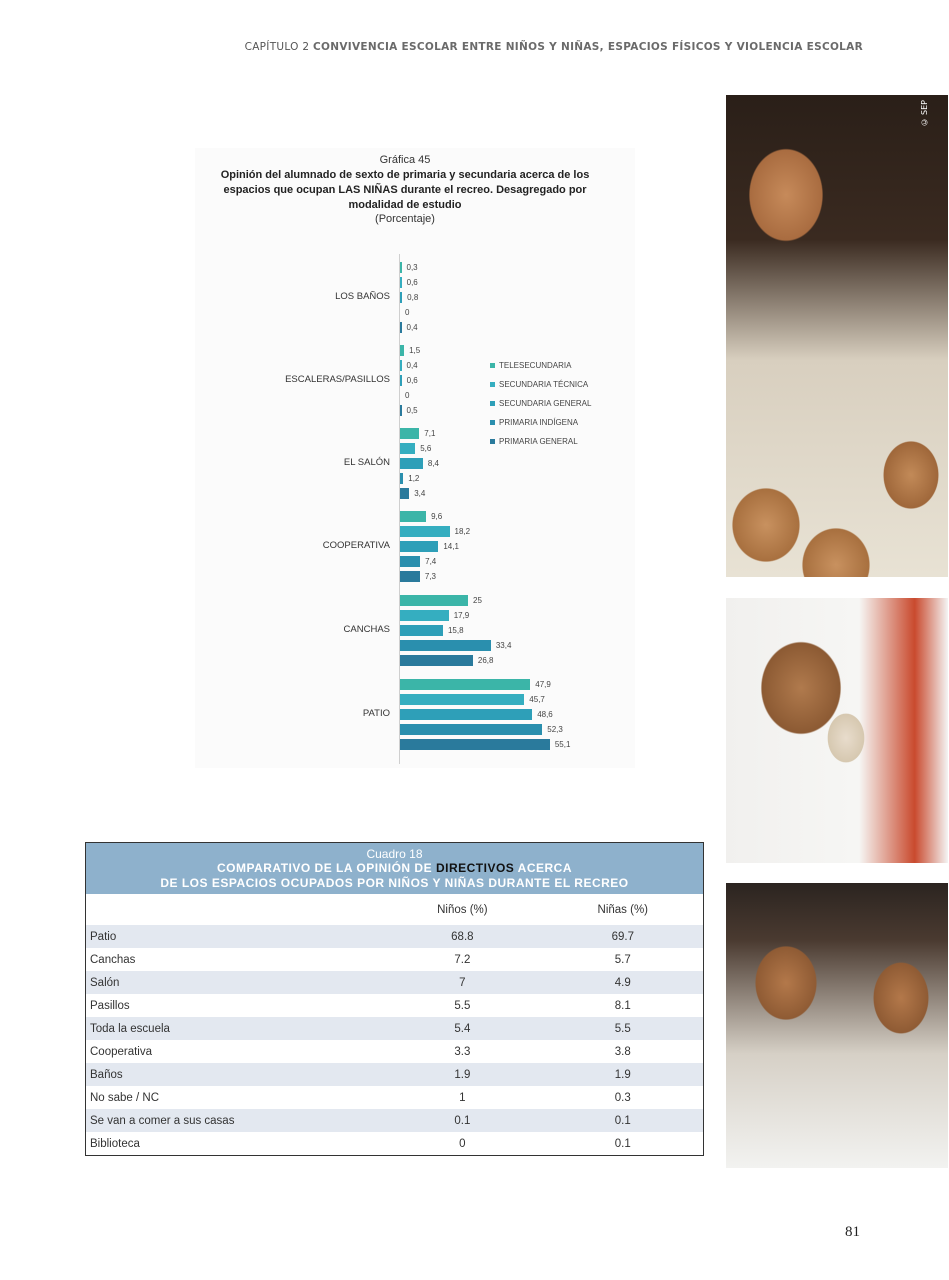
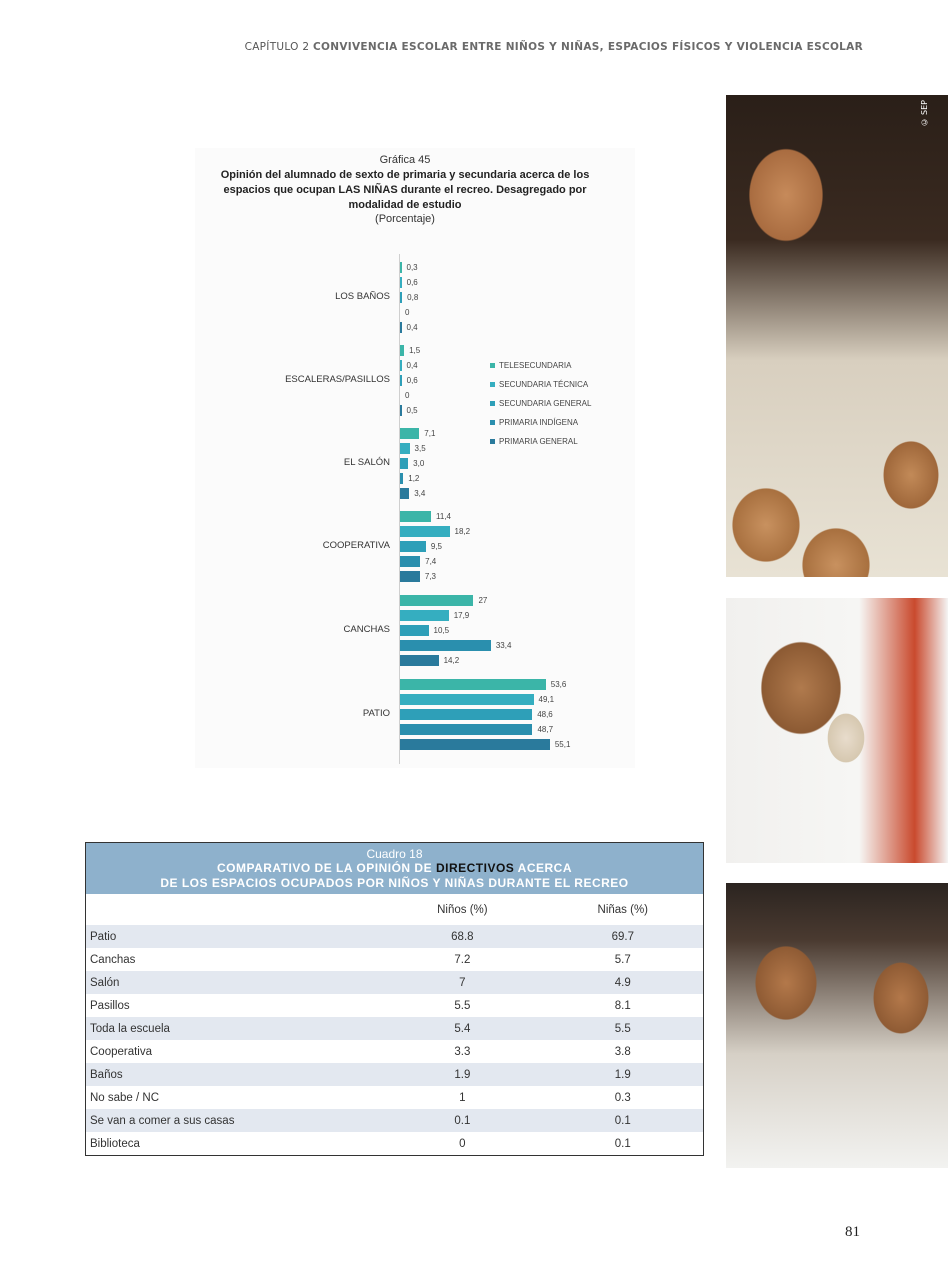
SECUNDARIA TÉCNICA/EL SALÓN: 5,6 -> 3,5
SECUNDARIA GENERAL/EL SALÓN: 8,4 -> 3,0
TELESECUNDARIA/COOPERATIVA: 9,6 -> 11,4
SECUNDARIA GENERAL/COOPERATIVA: 14,1 -> 9,5
TELESECUNDARIA/CANCHAS: 25 -> 27
SECUNDARIA GENERAL/CANCHAS: 15,8 -> 10,5
PRIMARIA GENERAL/CANCHAS: 26,8 -> 14,2
TELESECUNDARIA/PATIO: 47,9 -> 53,6
SECUNDARIA TÉCNICA/PATIO: 45,7 -> 49,1
PRIMARIA INDÍGENA/PATIO: 52,3 -> 48,7
